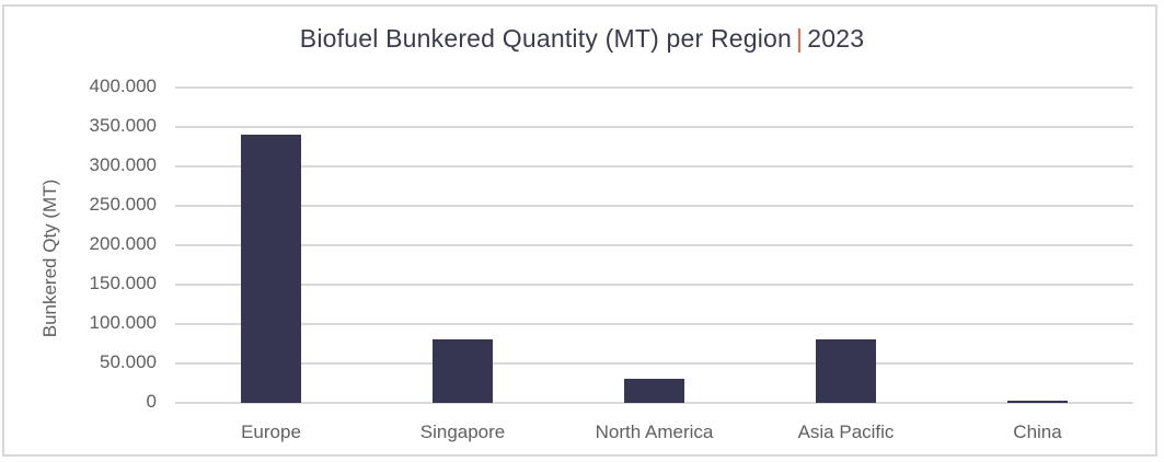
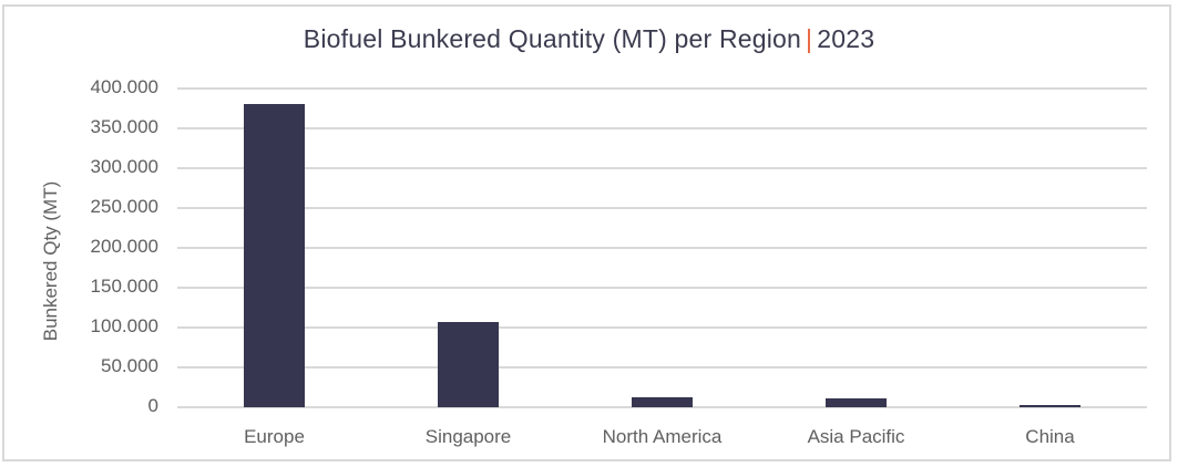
Europe: 340000 -> 380000
Singapore: 80000 -> 110000
North America: 30000 -> 10000
Asia Pacific: 80000 -> 10000
